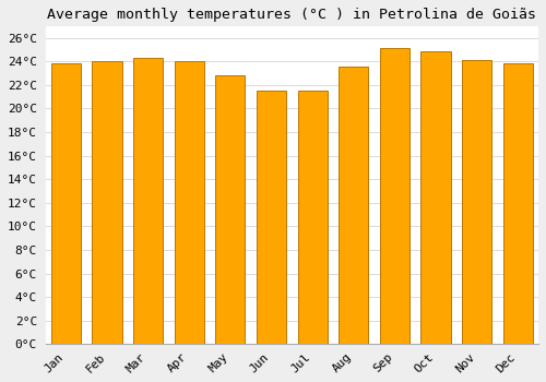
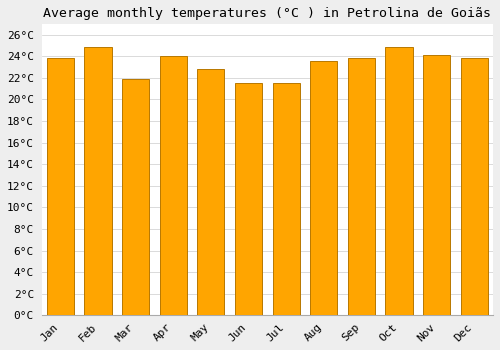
Feb: 24.0°C -> 24.9°C
Mar: 24.3°C -> 21.9°C
Sep: 25.1°C -> 23.8°C
